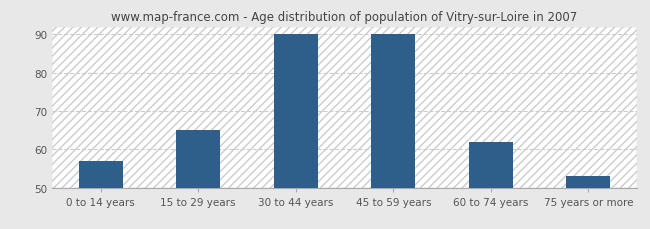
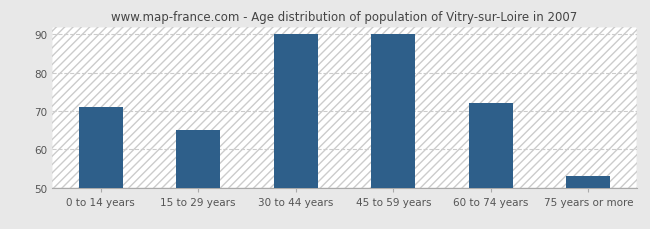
0 to 14 years: 57 -> 71
60 to 74 years: 62 -> 72
